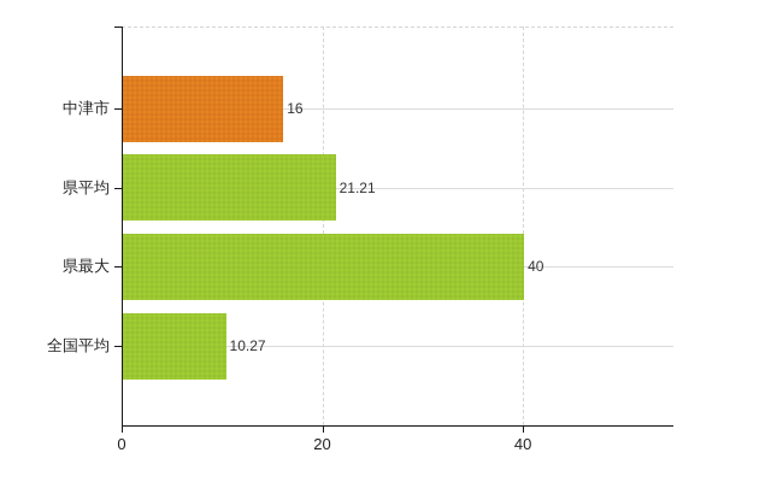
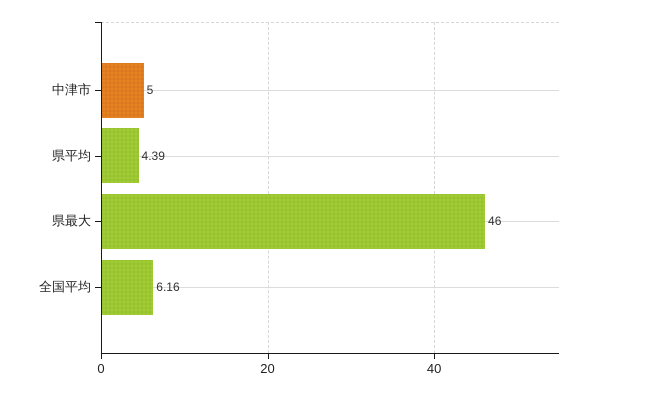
中津市: 16 -> 5
県平均: 21.21 -> 4.39
県最大: 40 -> 46
全国平均: 10.27 -> 6.16
